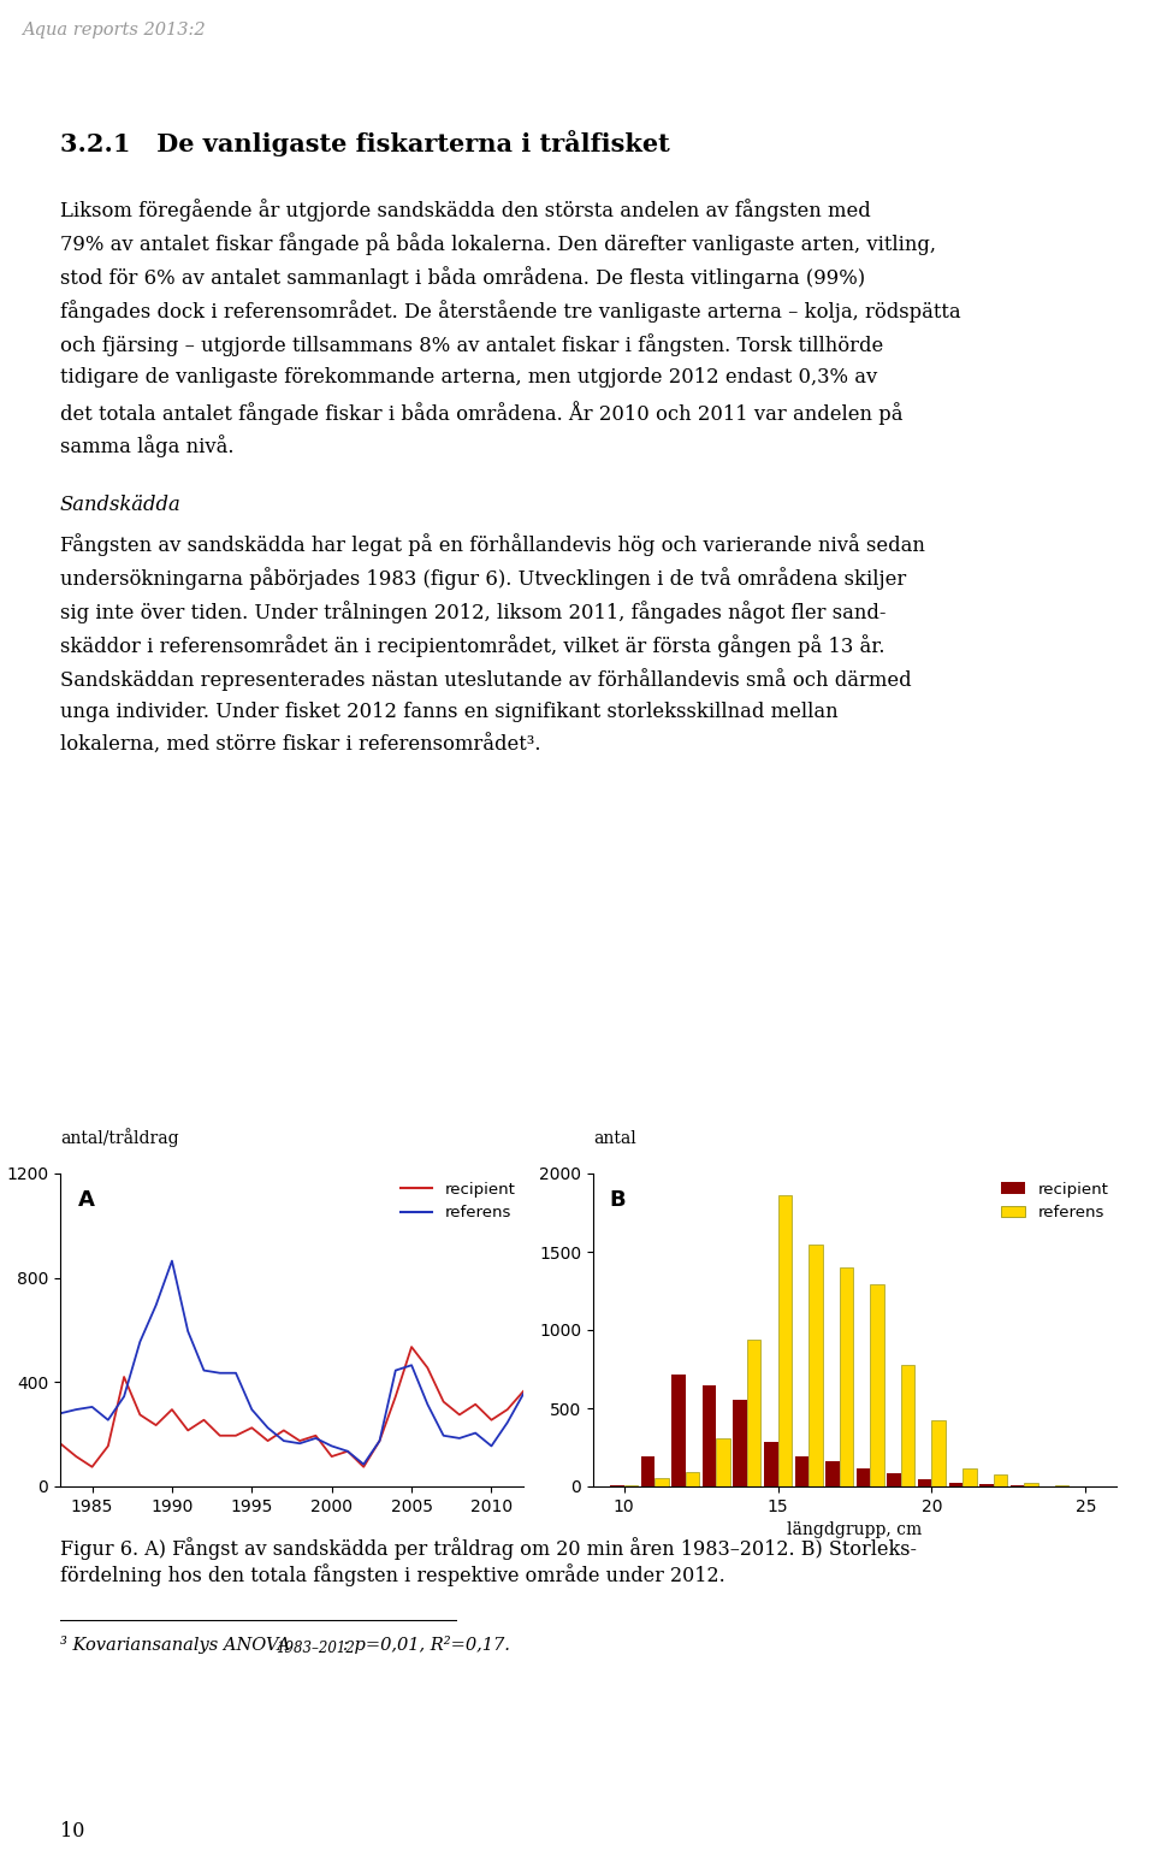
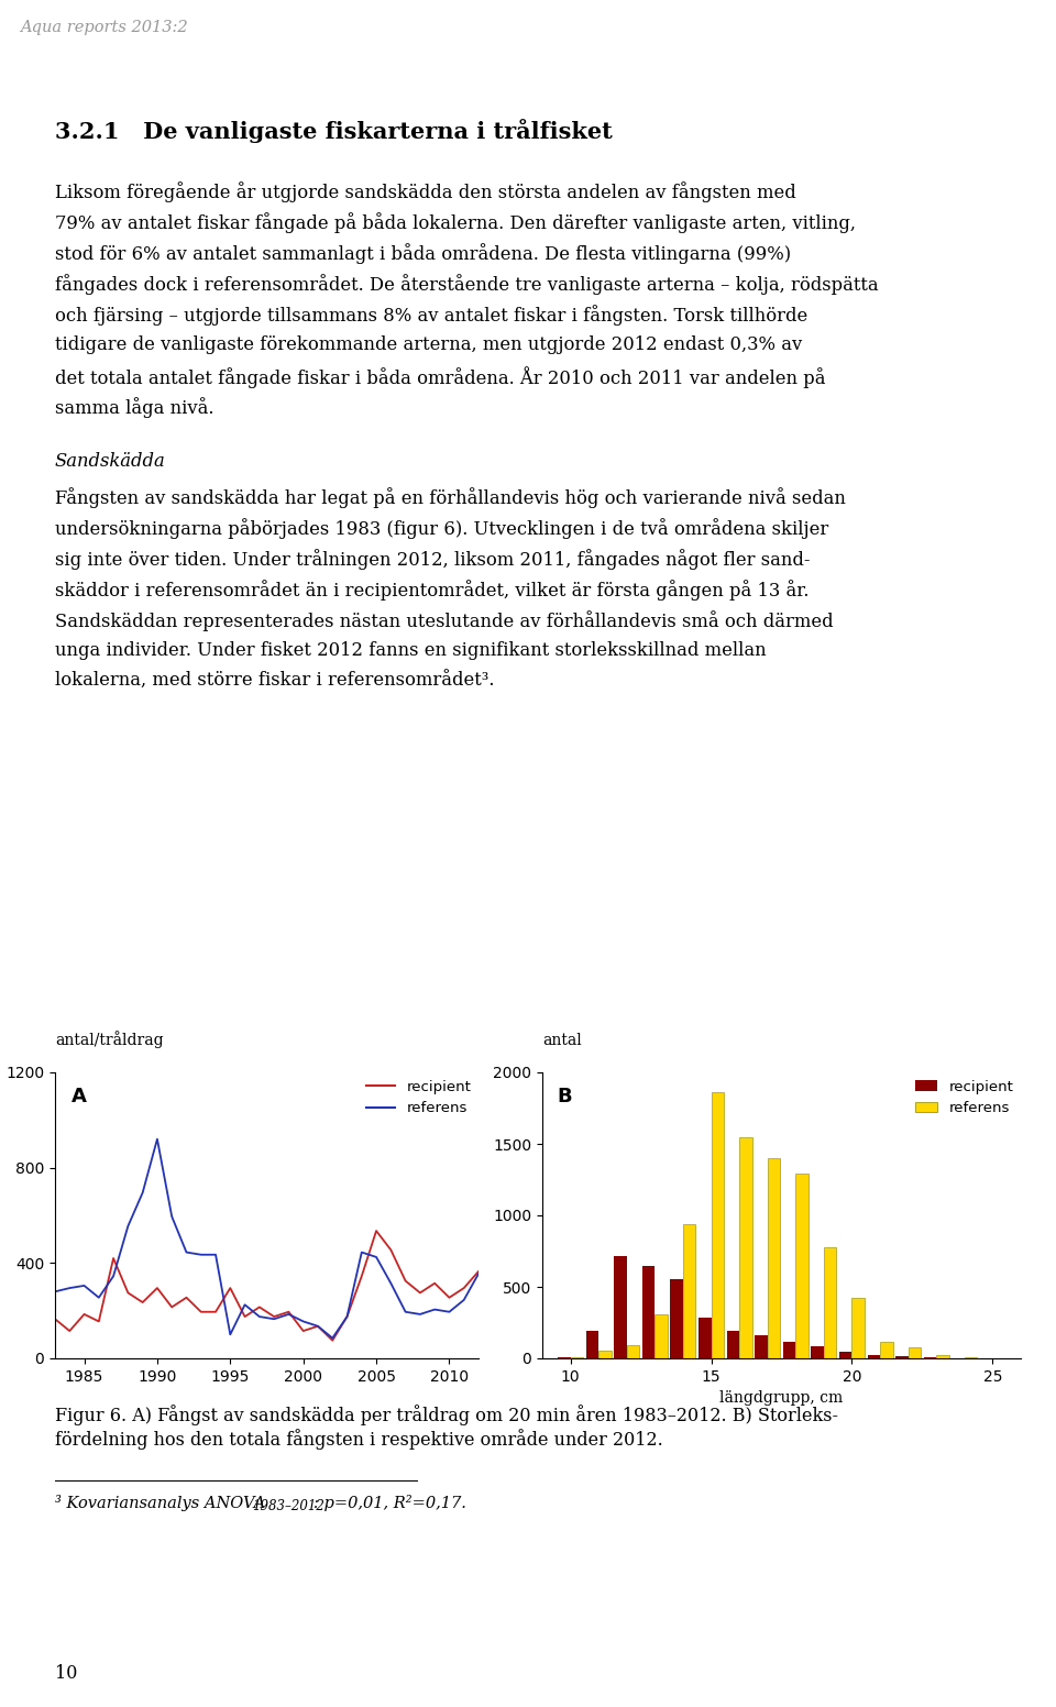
recipient/1985: 75 -> 185
referens/1990: 865 -> 920
recipient/1995: 225 -> 295
referens/1995: 295 -> 100
referens/2005: 465 -> 425
referens/2010: 155 -> 195
